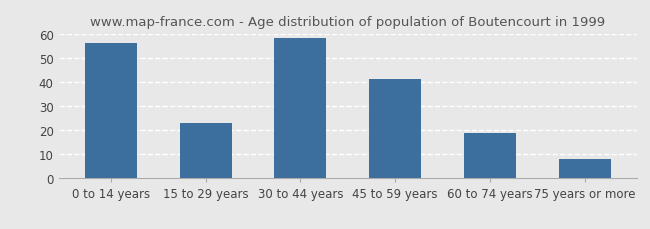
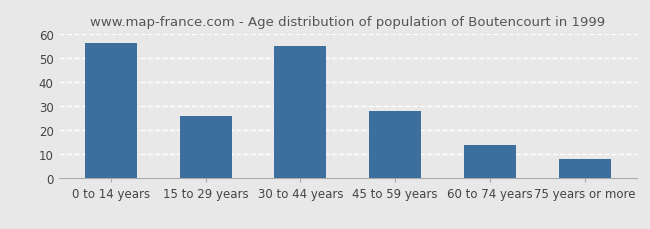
15 to 29 years: 23 -> 26
30 to 44 years: 58 -> 55
45 to 59 years: 41 -> 28
60 to 74 years: 19 -> 14
